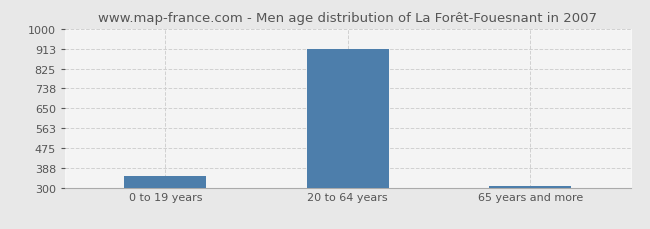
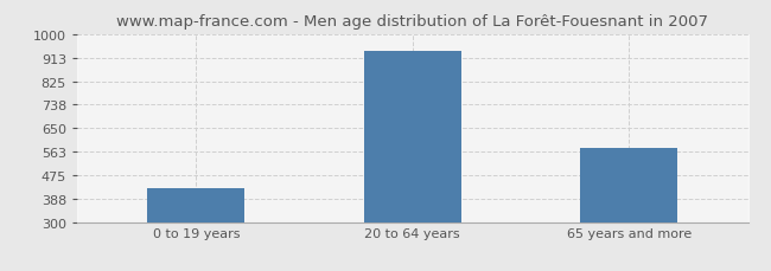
0 to 19 years: 350 -> 425
20 to 64 years: 913 -> 940
65 years and more: 308 -> 575
